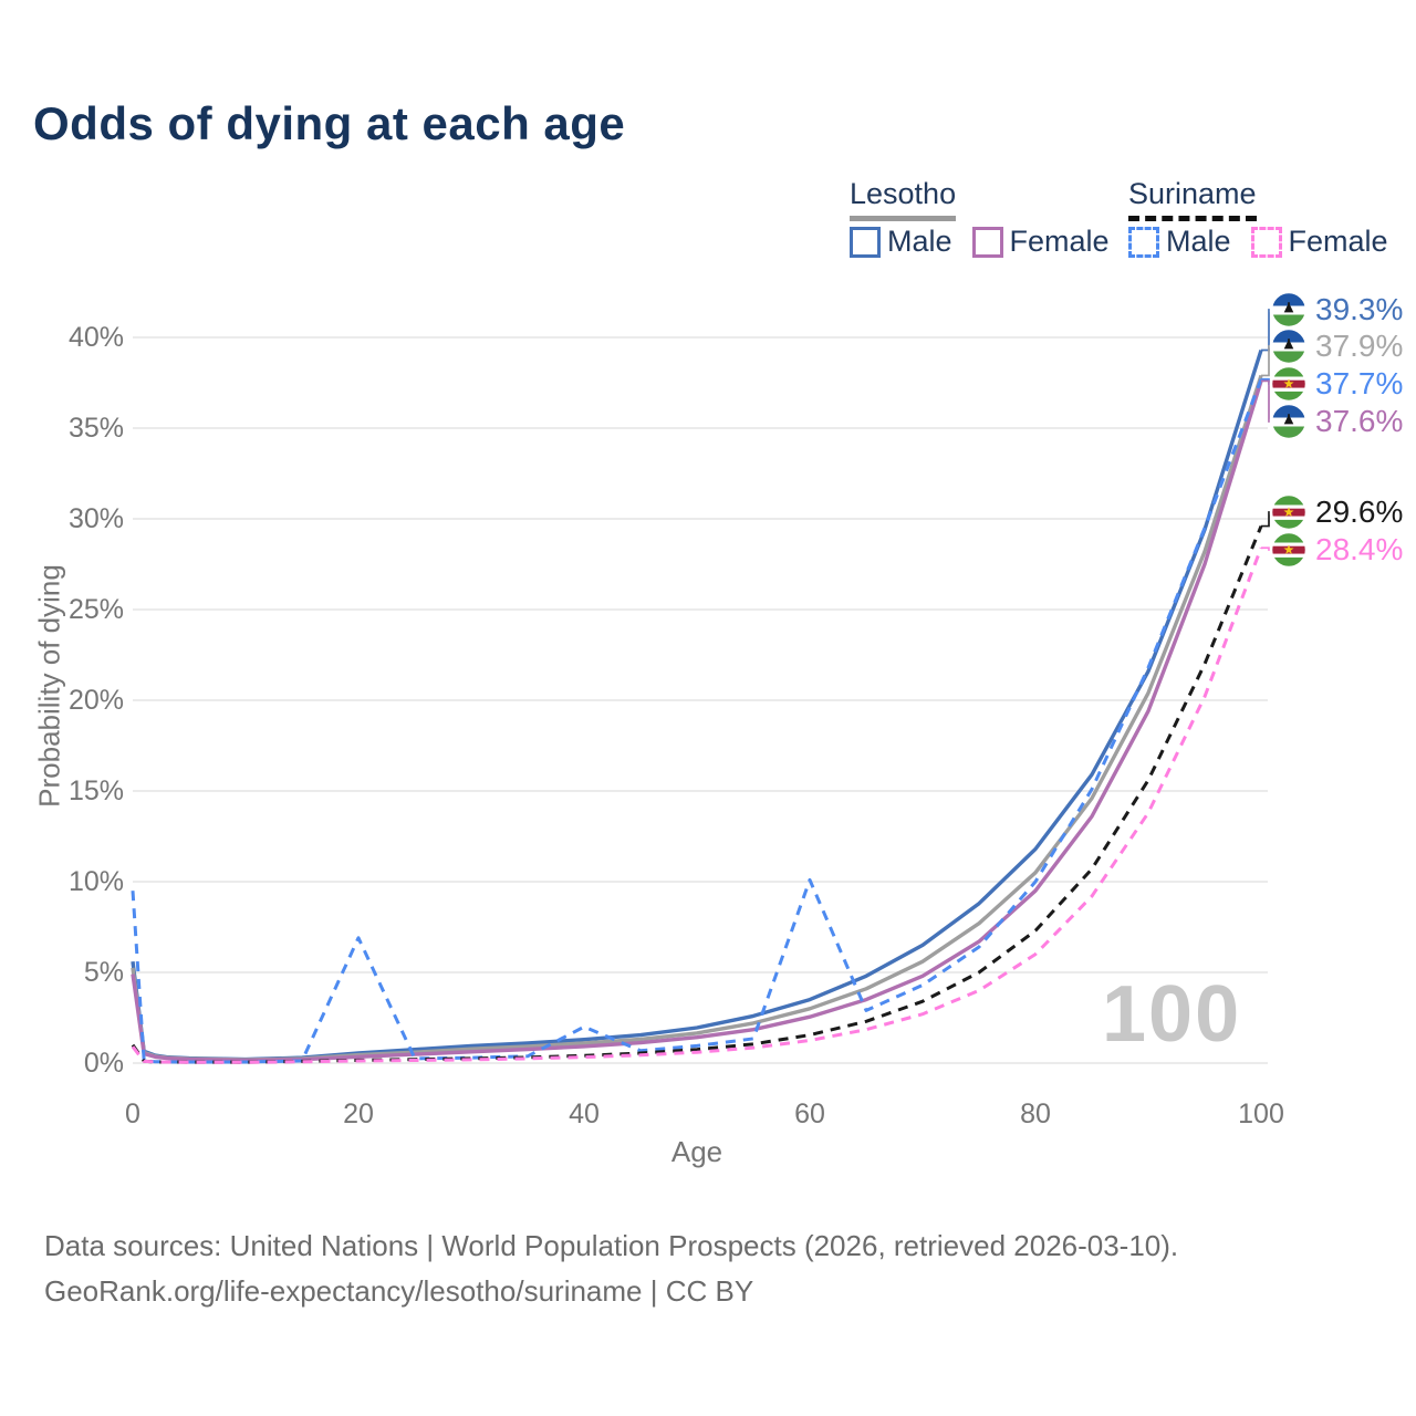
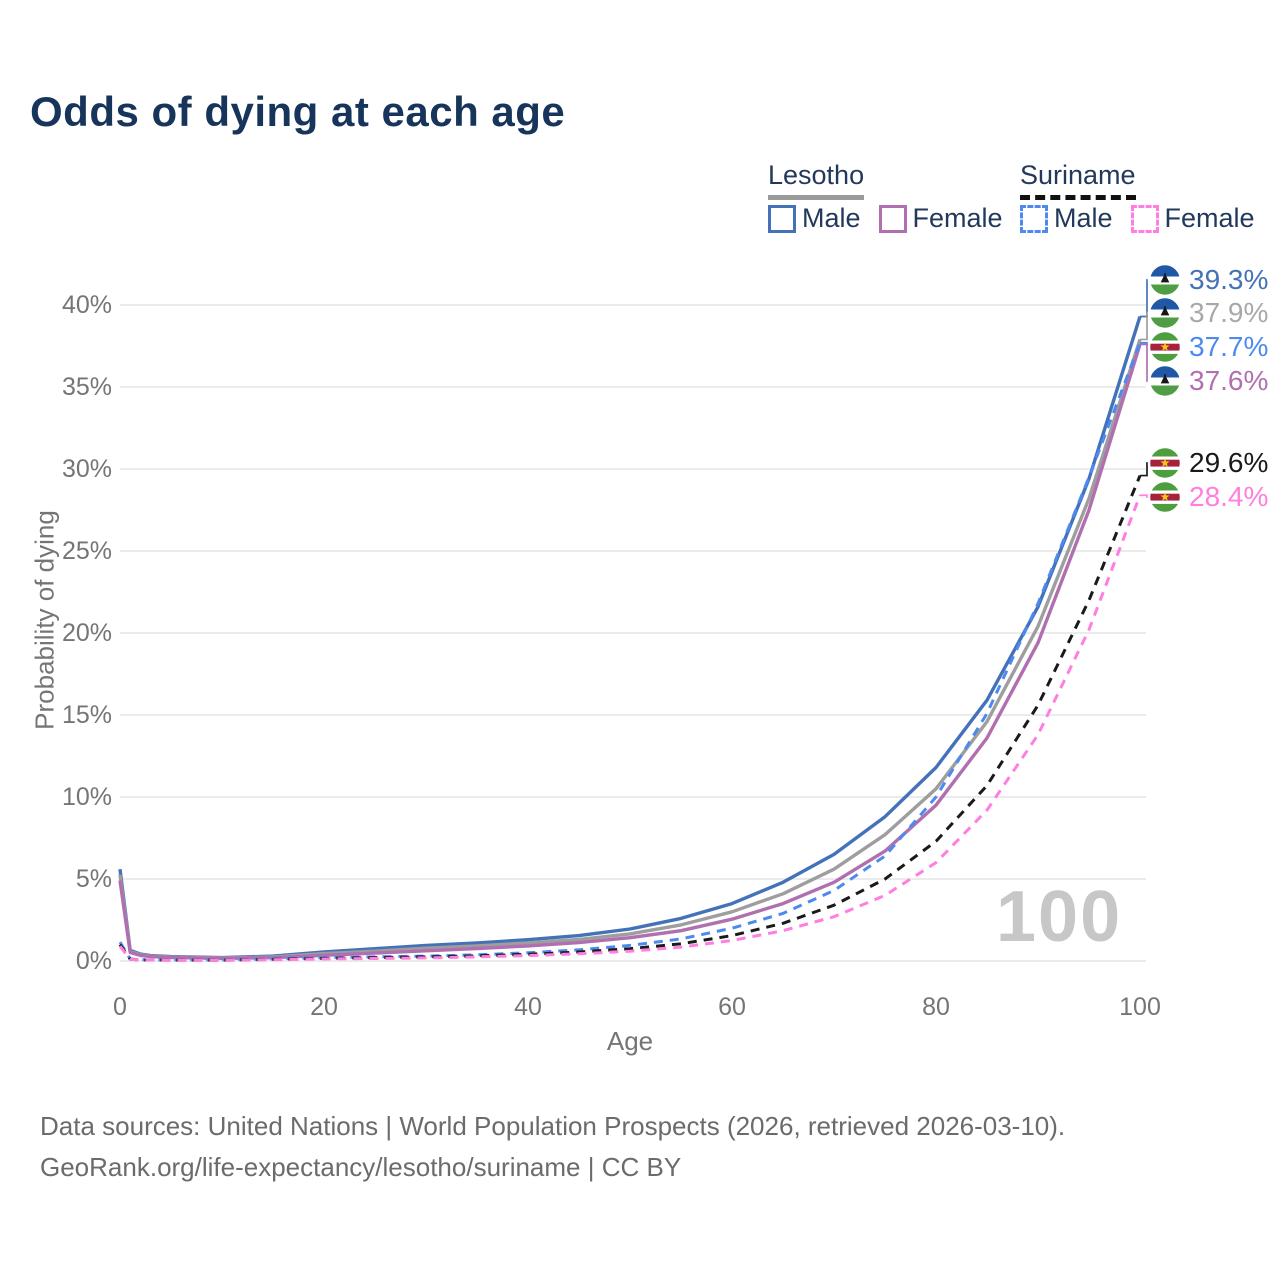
Suriname Male/0: 9.5% -> 1.1%
Suriname Male/20: 6.9% -> 0.2%
Suriname Male/40: 2.0% -> 0.5%
Suriname Male/60: 10.1% -> 2.0%
